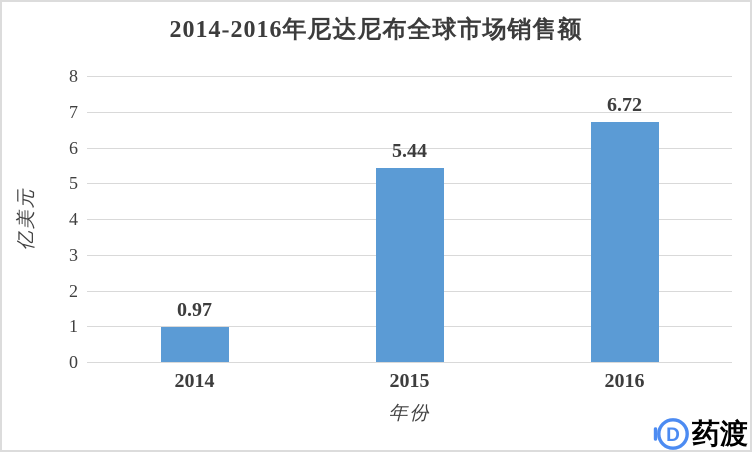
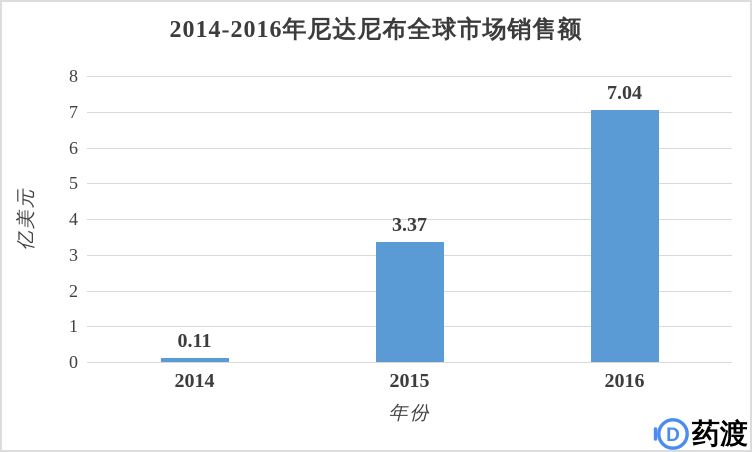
2014: 0.97 -> 0.11
2015: 5.44 -> 3.37
2016: 6.72 -> 7.04
